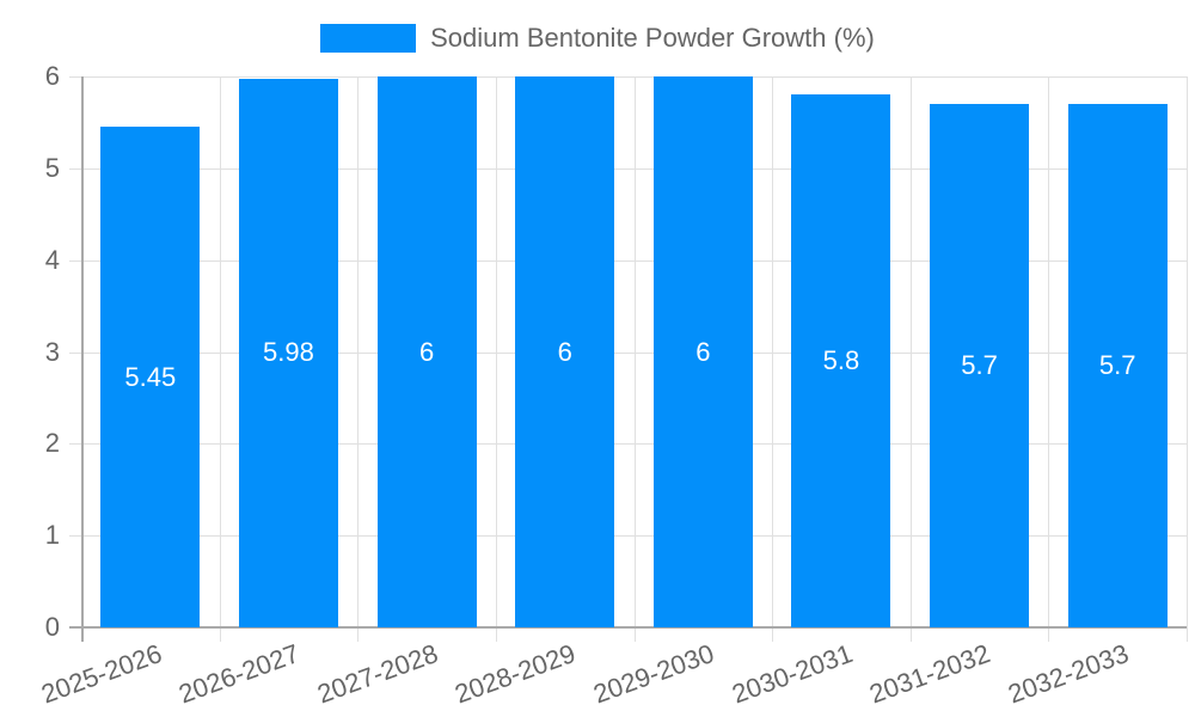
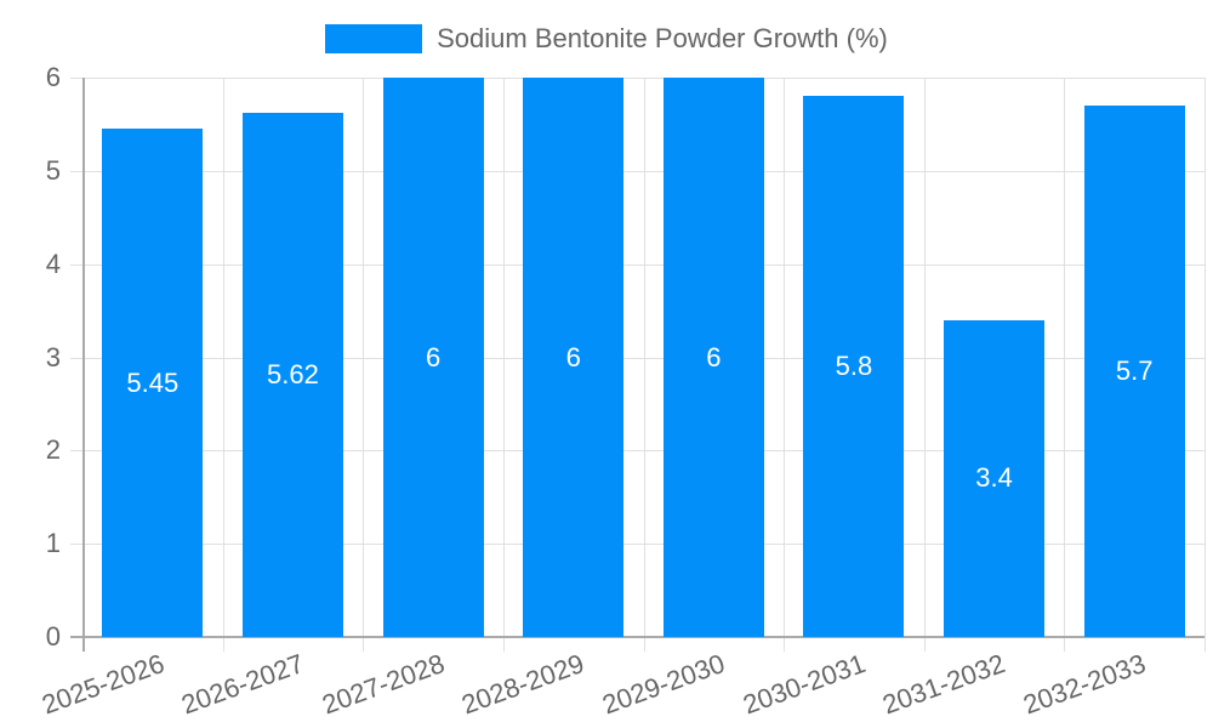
2026-2027: 5.98 -> 5.62
2031-2032: 5.7 -> 3.4
